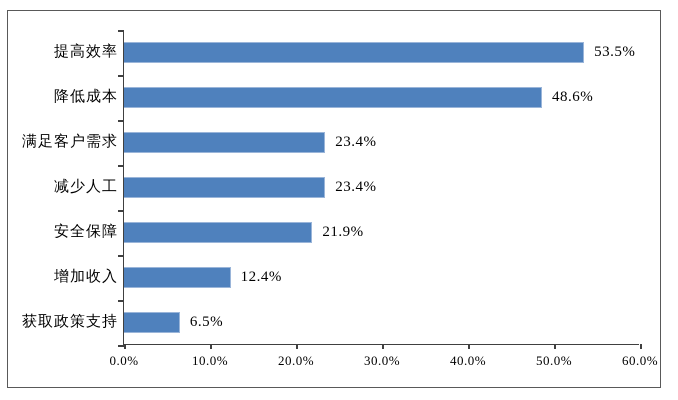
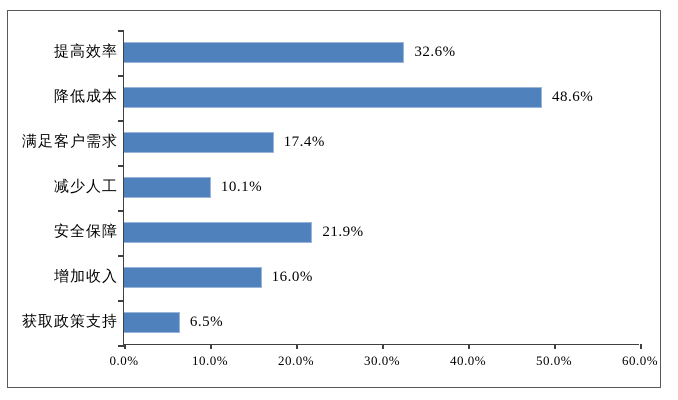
提高效率: 53.5% -> 32.6%
满足客户需求: 23.4% -> 17.4%
减少人工: 23.4% -> 10.1%
增加收入: 12.4% -> 16.0%
